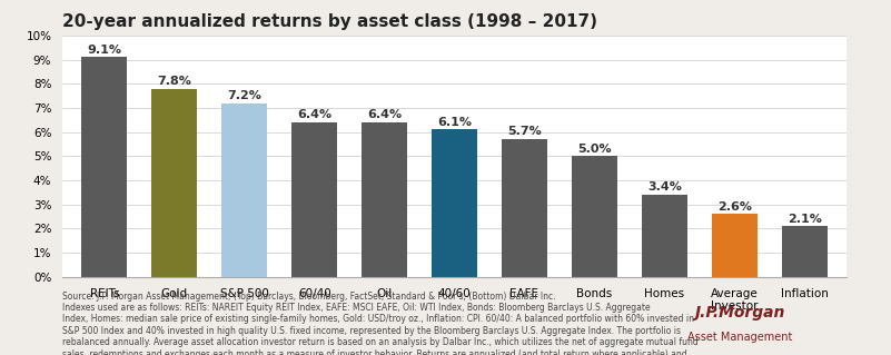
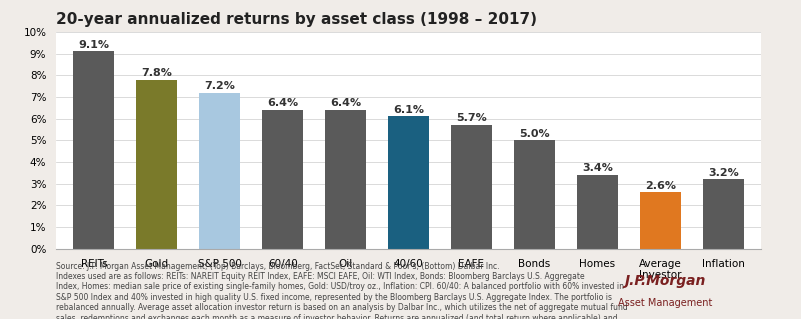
Inflation: 2.1% -> 3.2%
